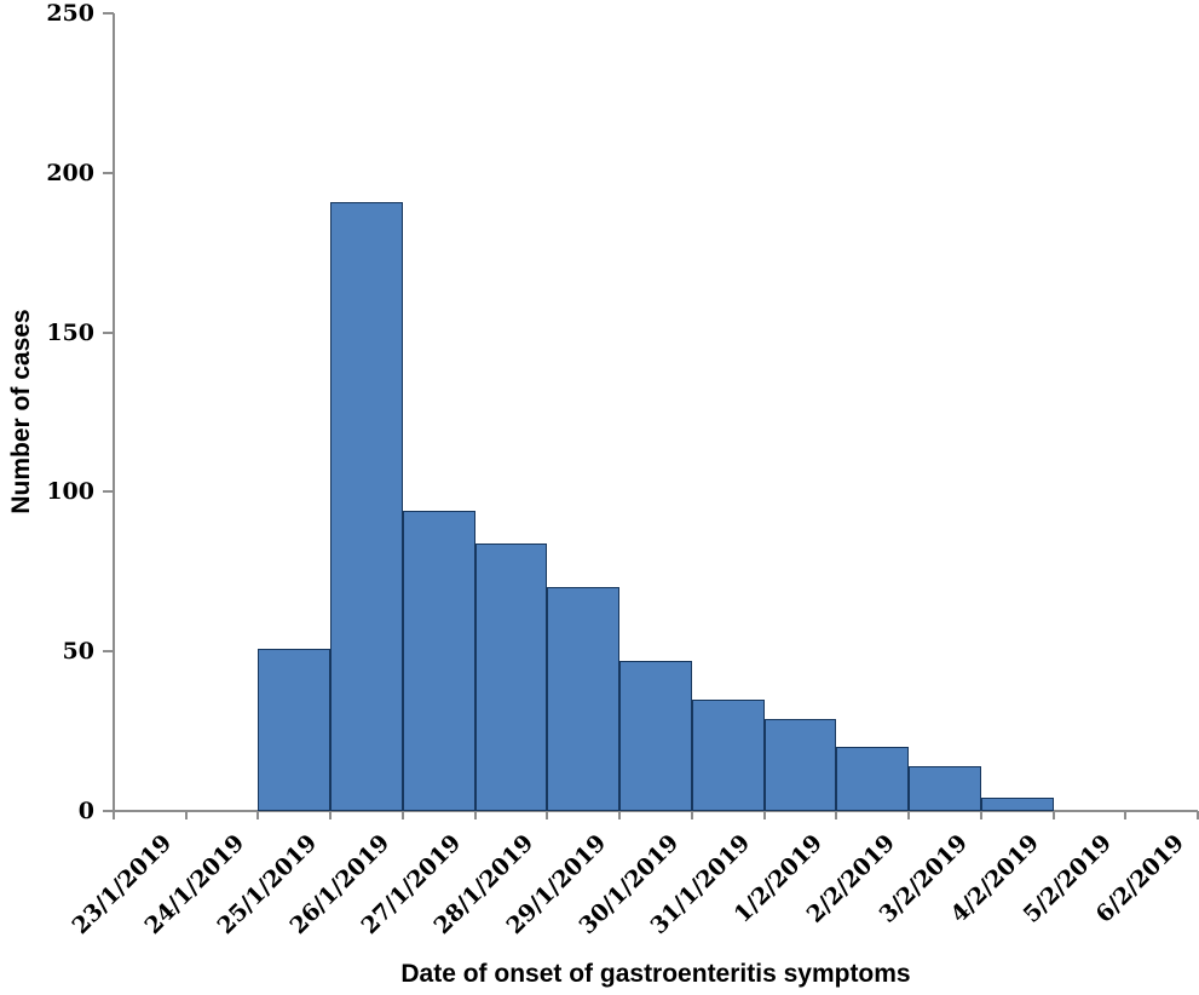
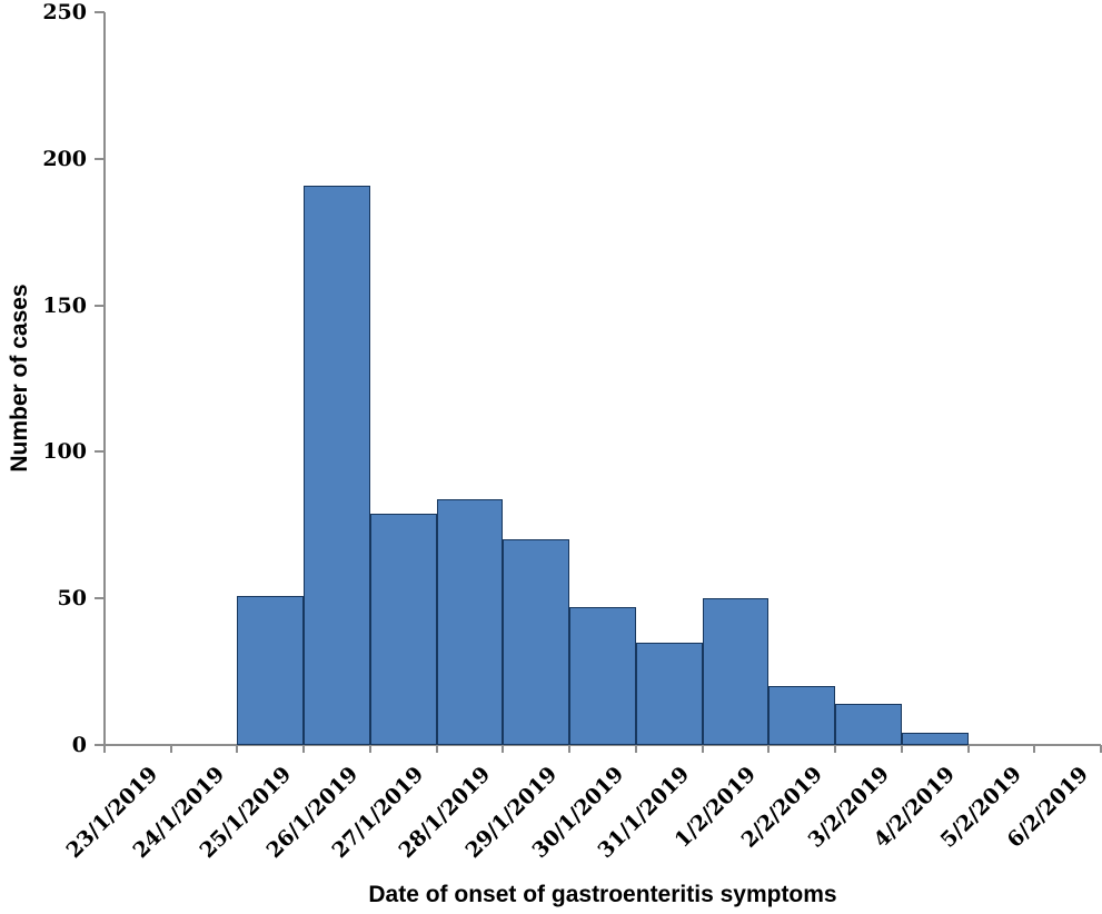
27/1/2019: 94 -> 79
1/2/2019: 29 -> 50
